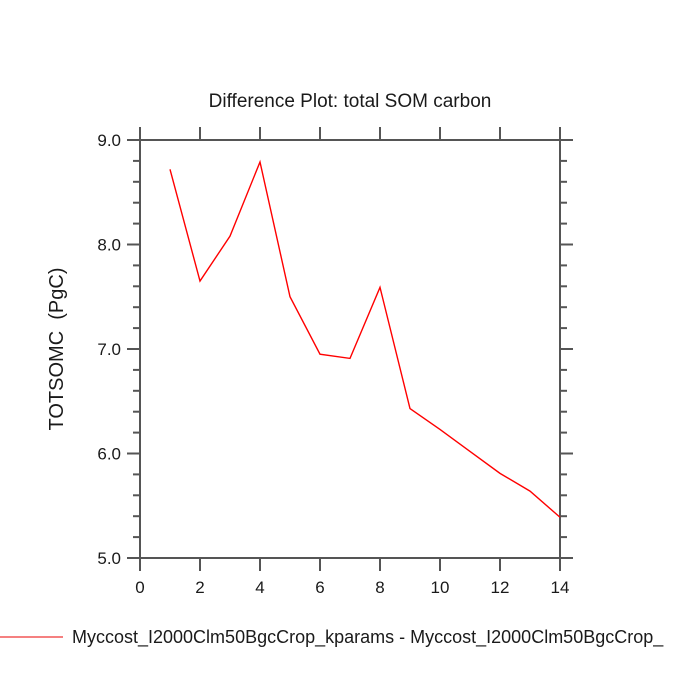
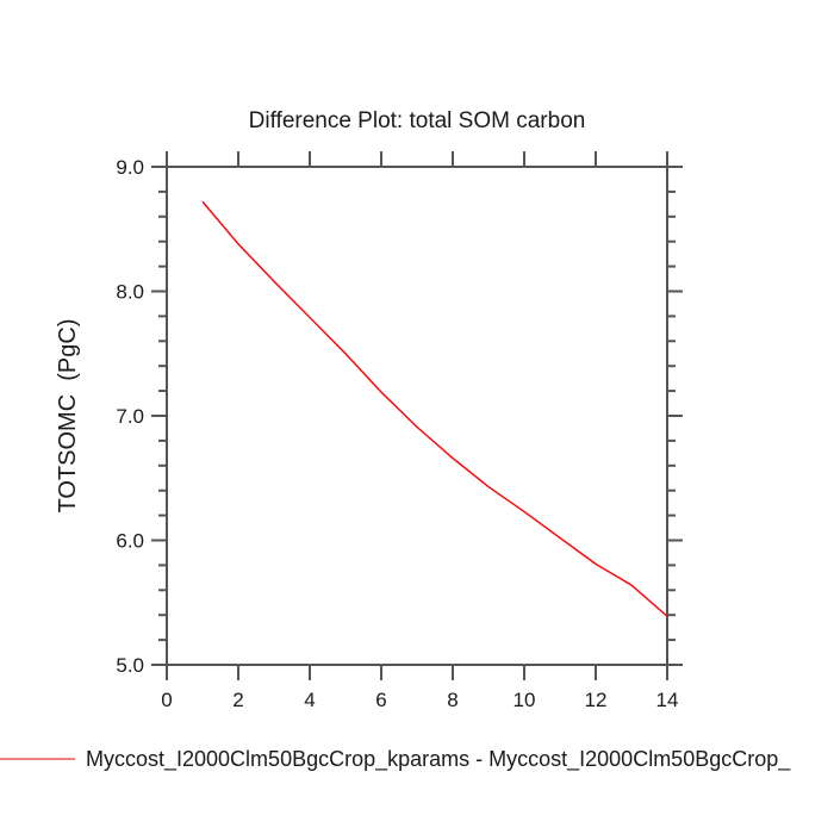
2: 7.65 -> 8.38
4: 8.79 -> 7.79
6: 6.95 -> 7.19
8: 7.59 -> 6.66
